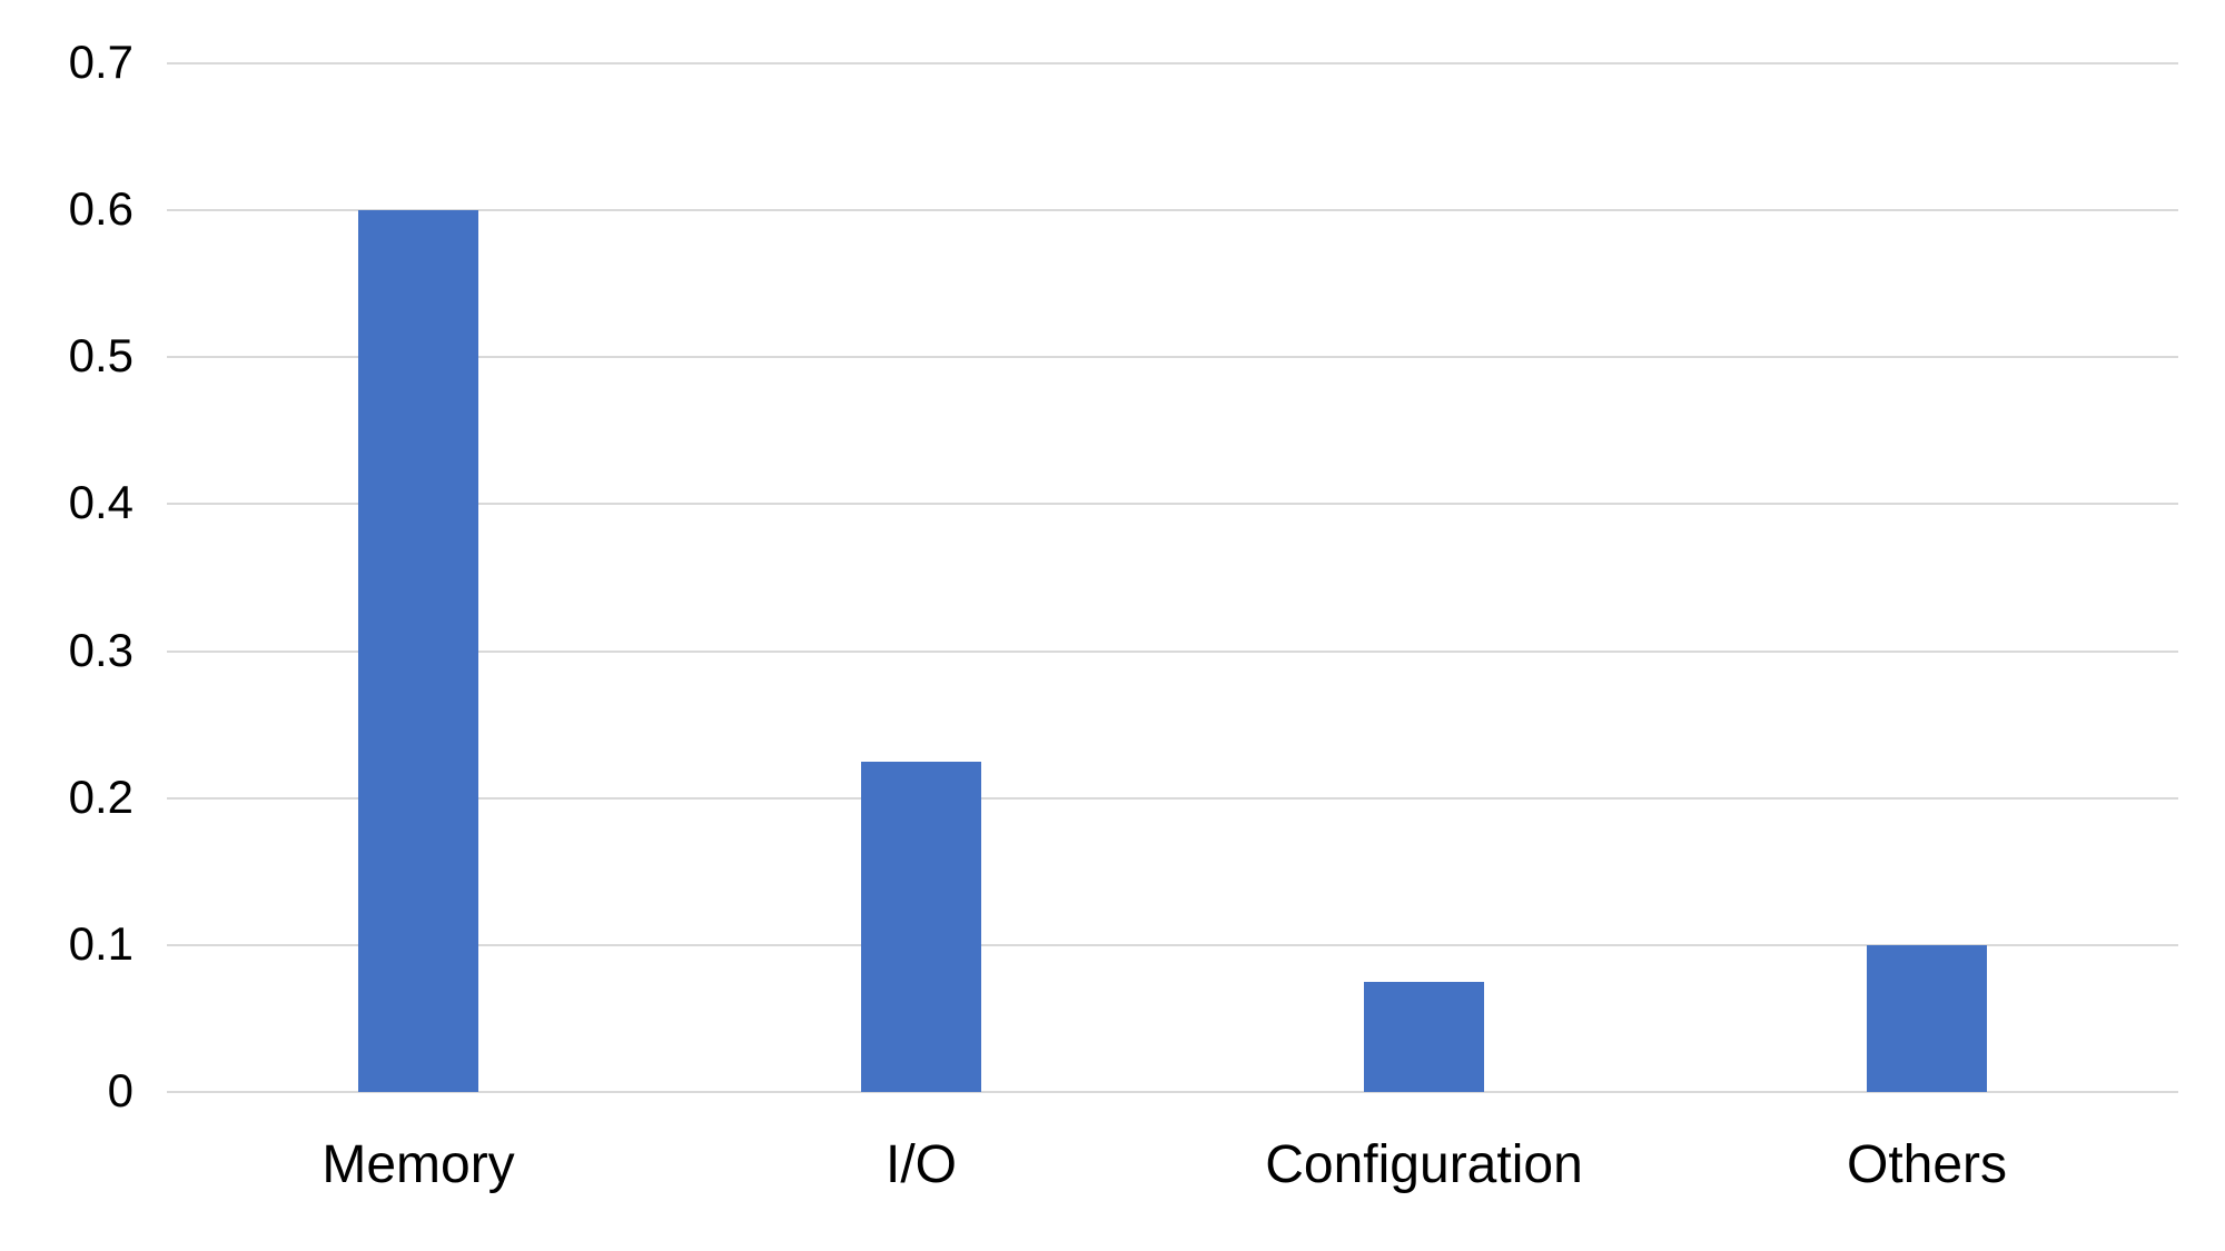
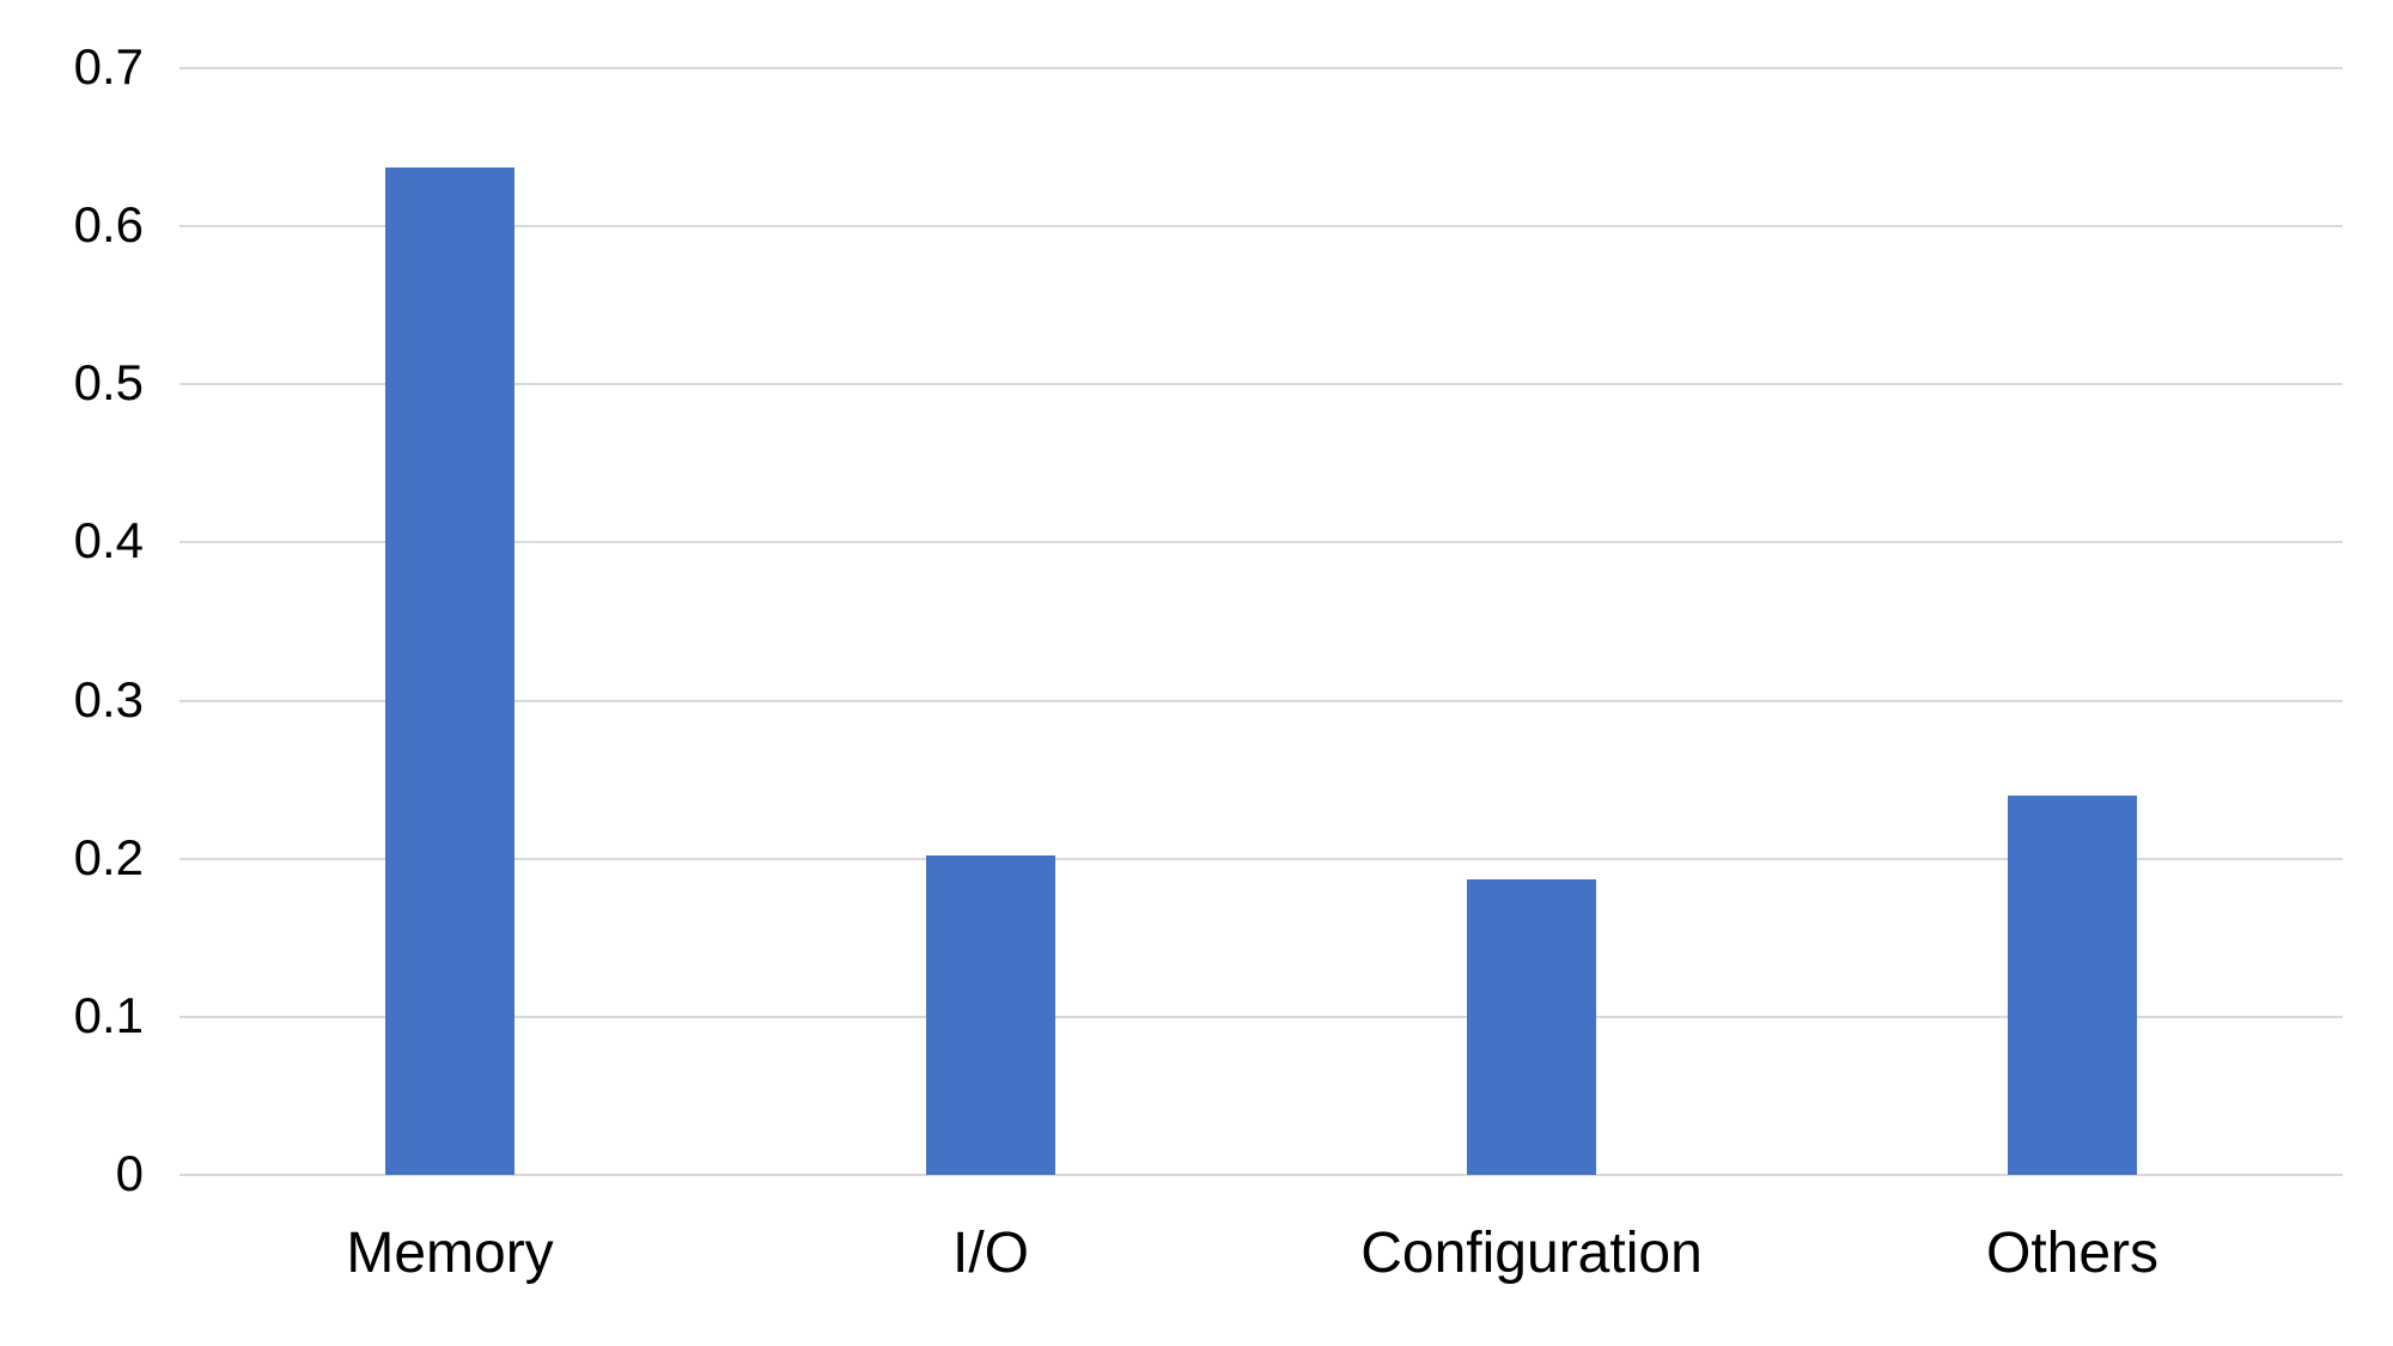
Memory: 0.600 -> 0.637
I/O: 0.225 -> 0.202
Configuration: 0.075 -> 0.187
Others: 0.100 -> 0.240
